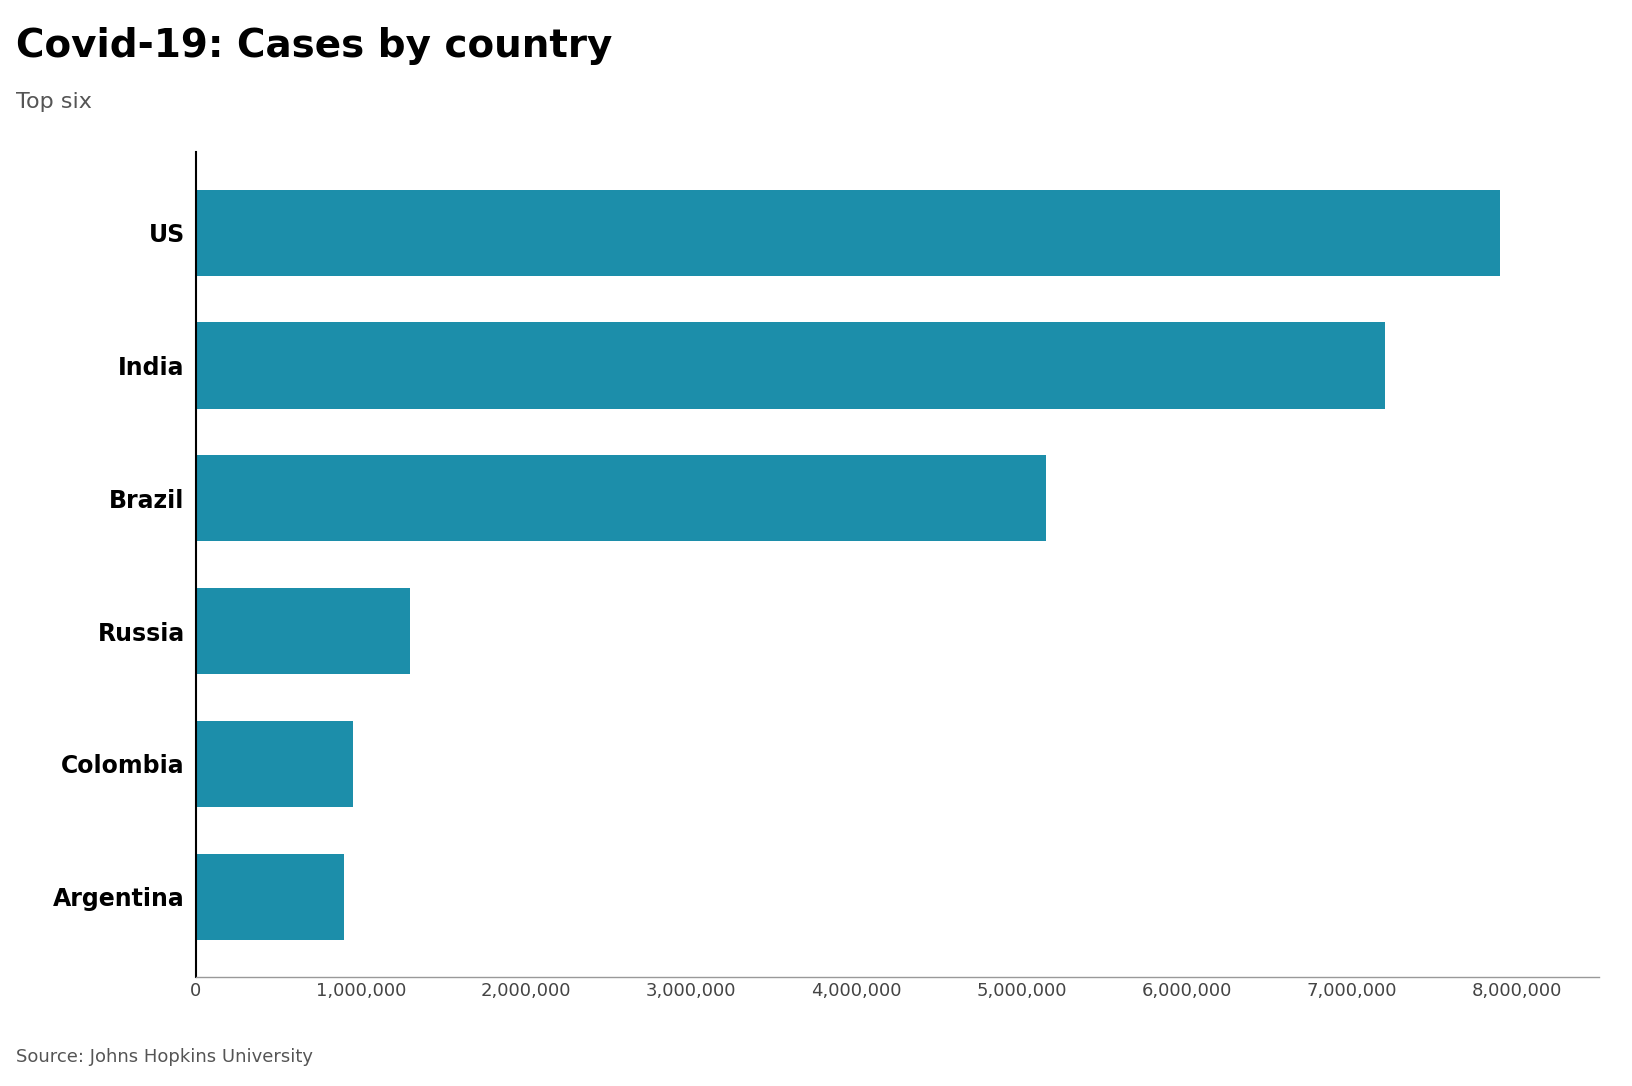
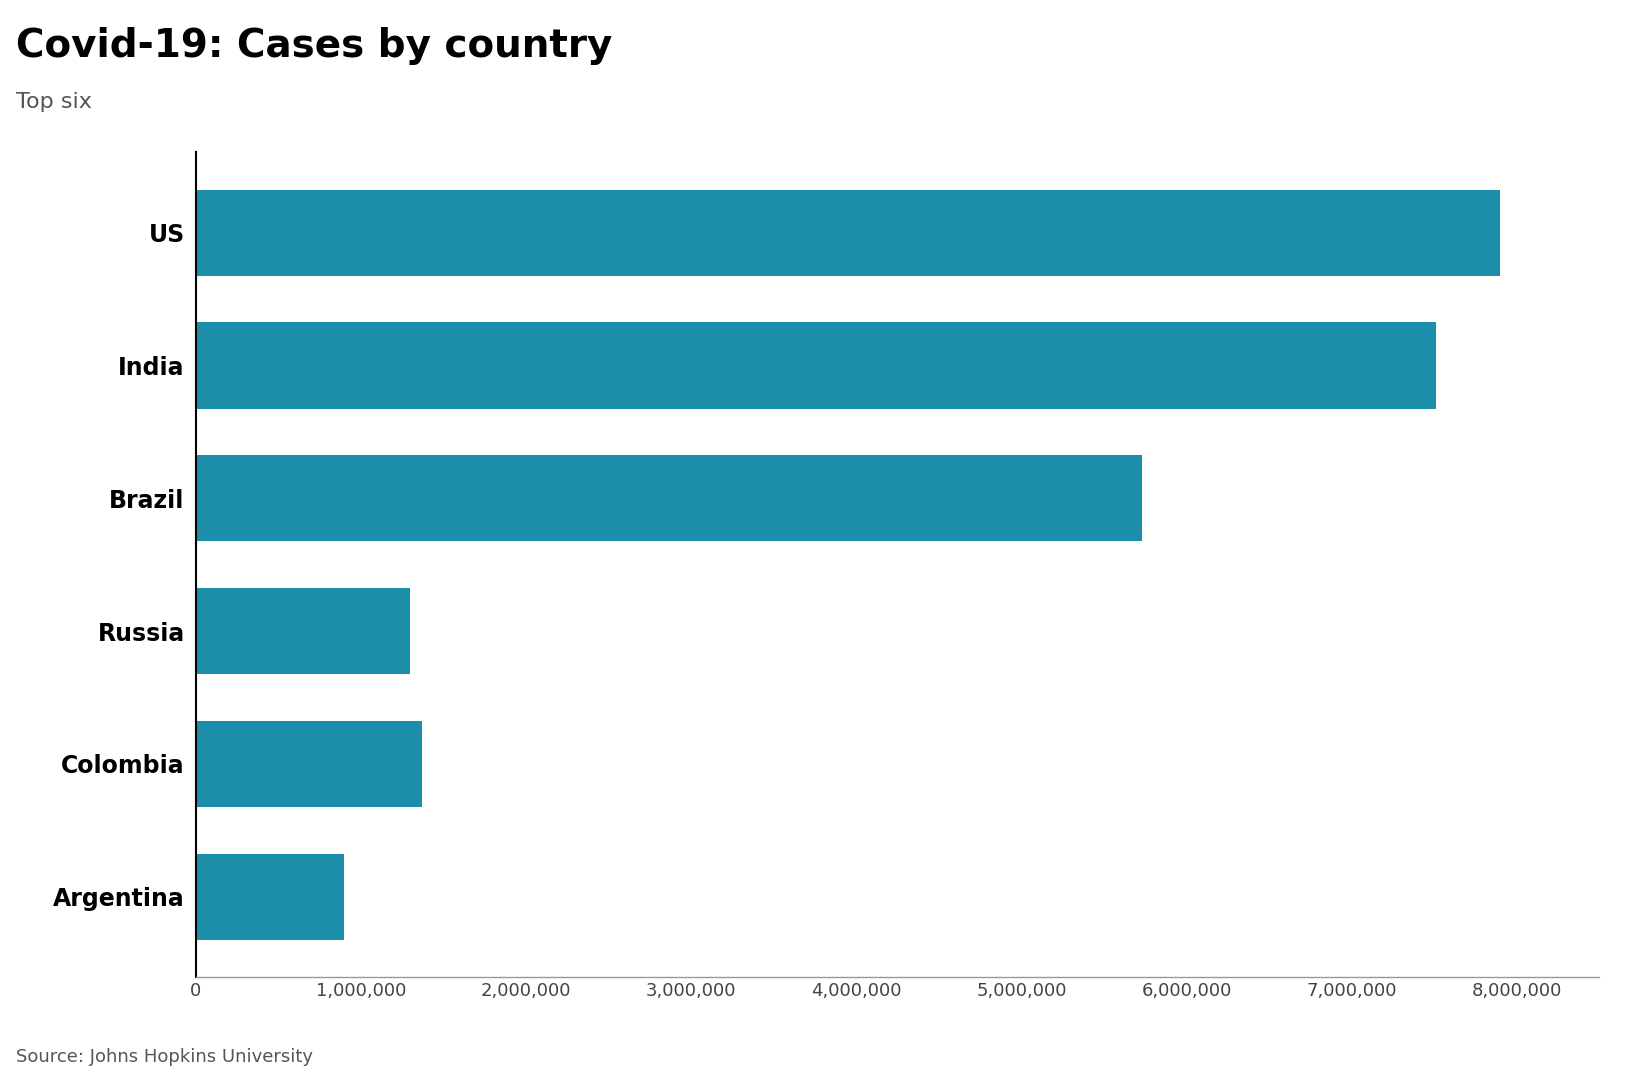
India: 7,200,000 -> 7,510,000
Brazil: 5,150,000 -> 5,730,000
Colombia: 950,000 -> 1,370,000
